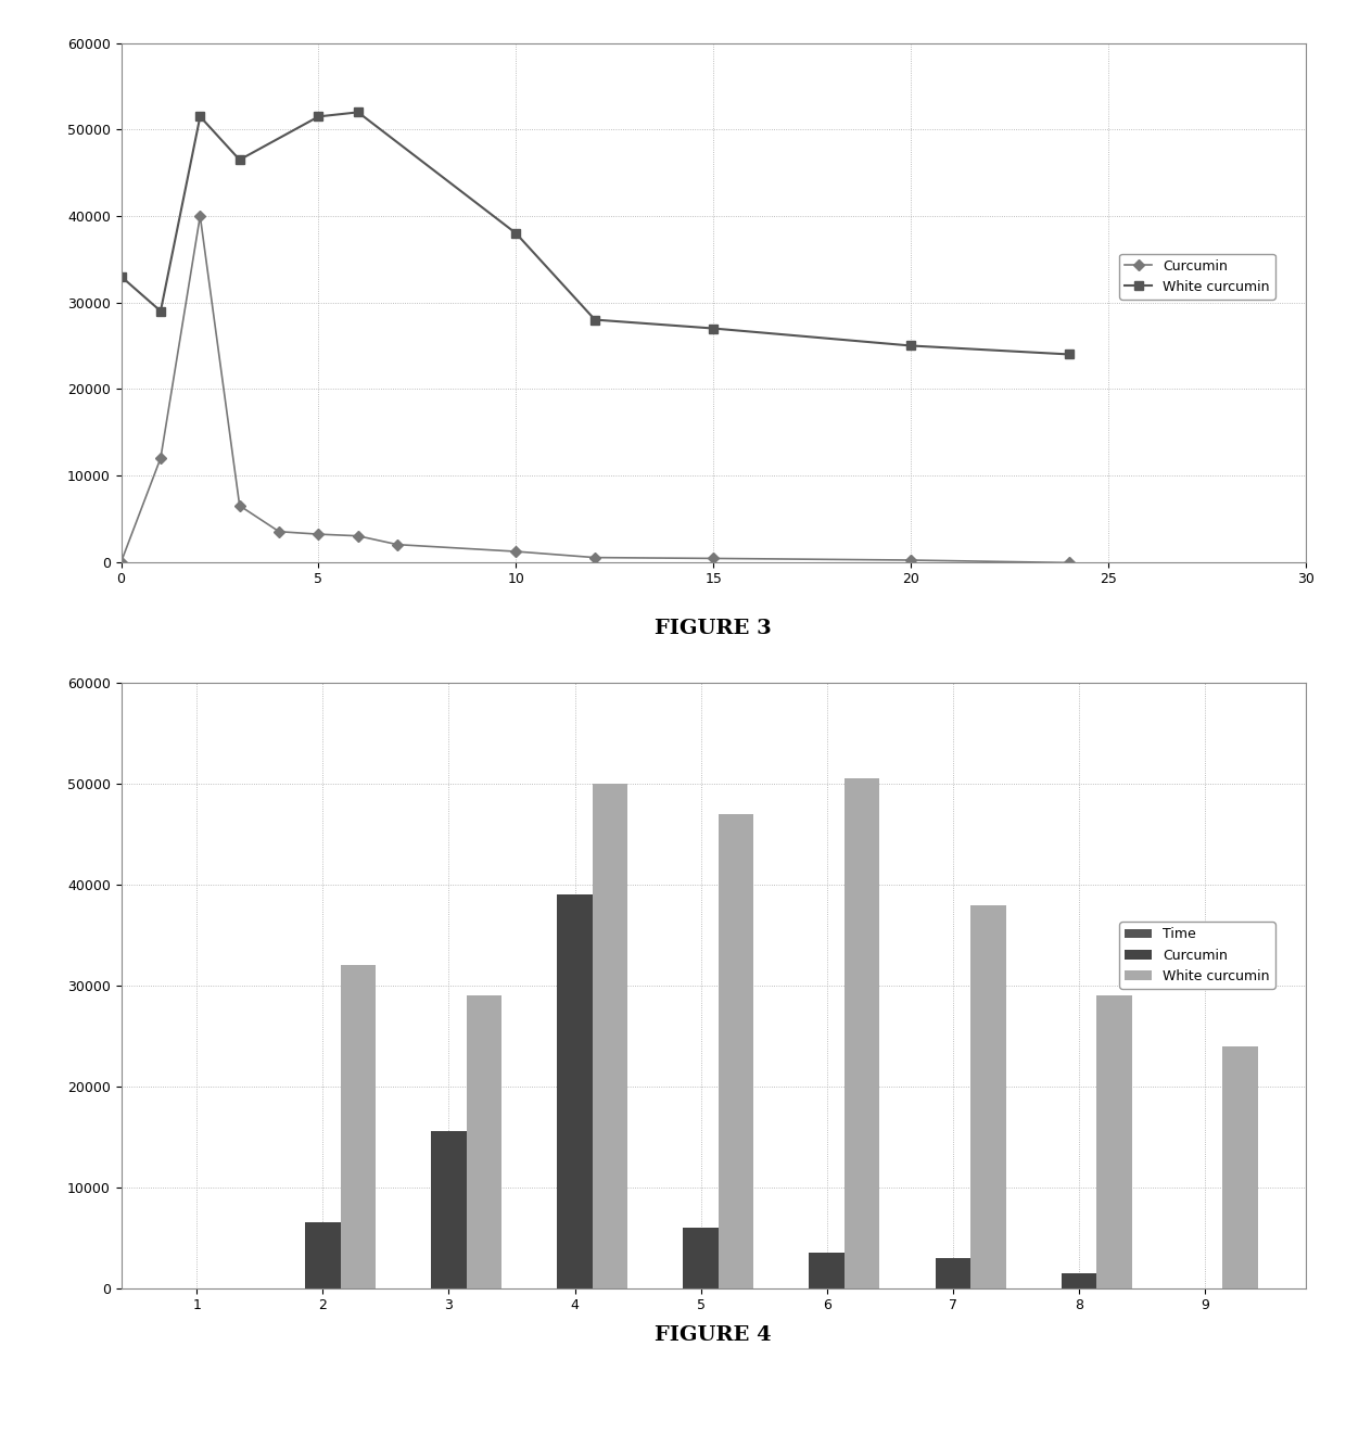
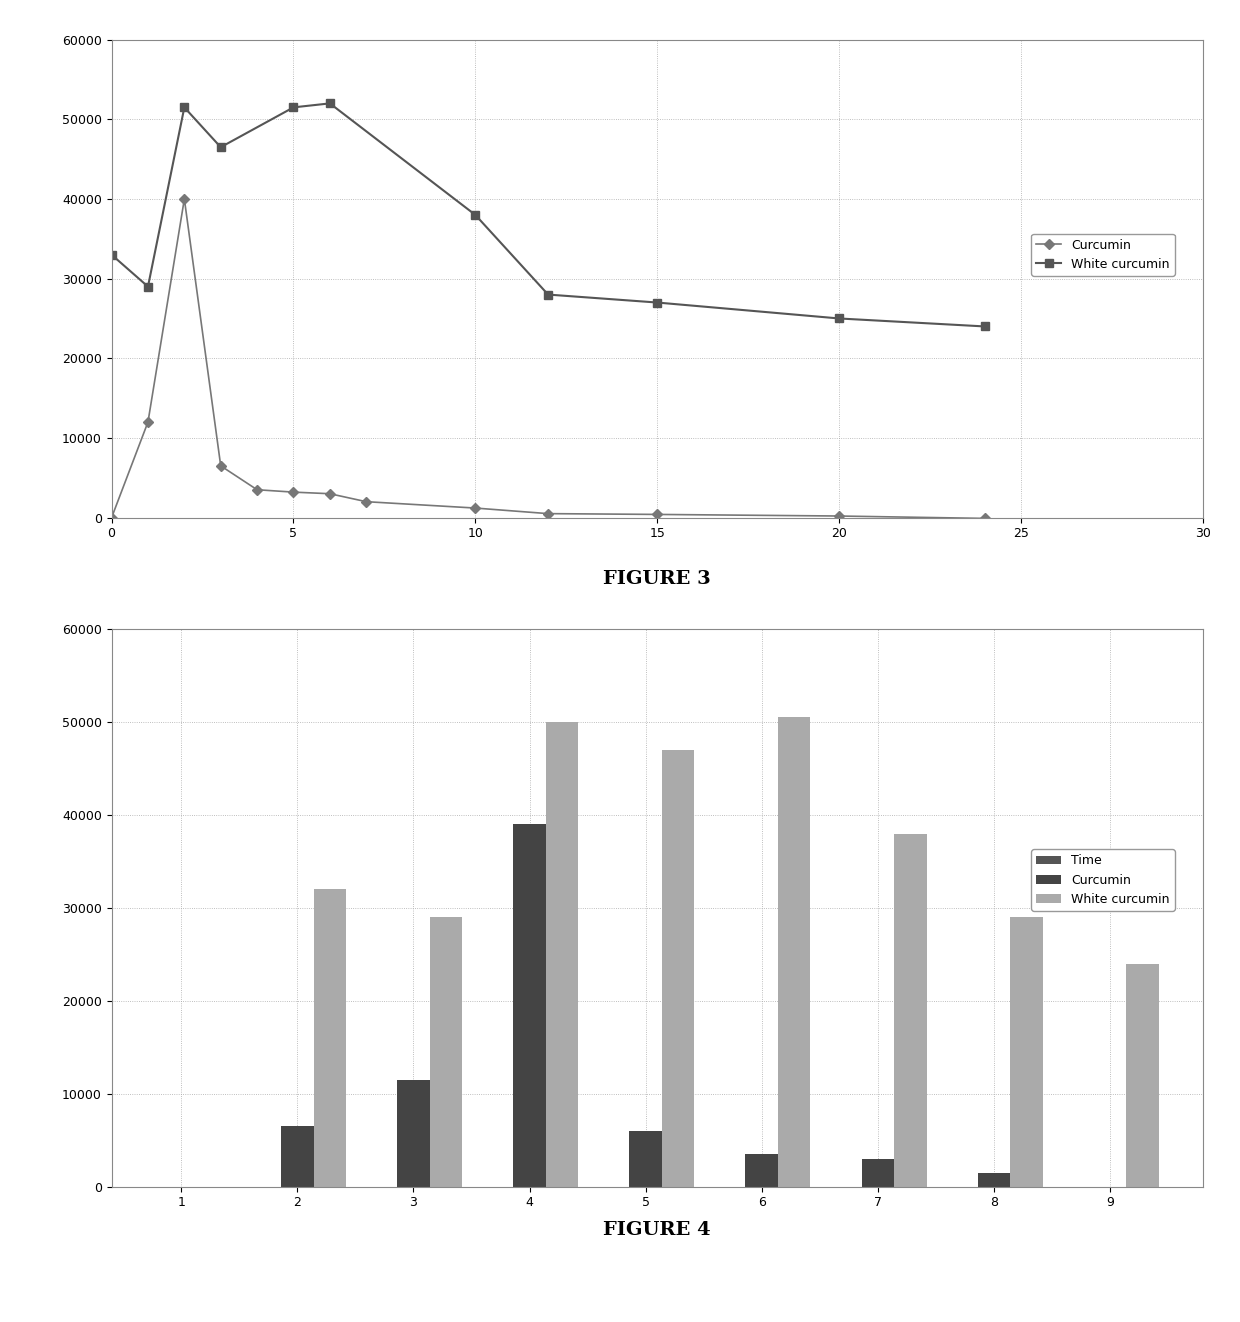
Curcumin/3: 15600 -> 11500
